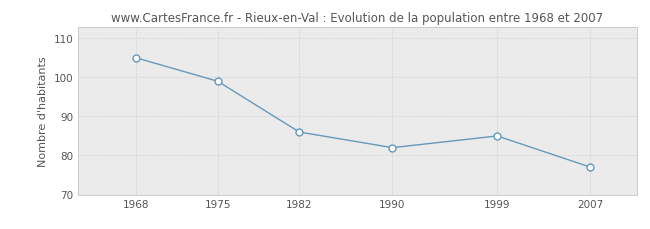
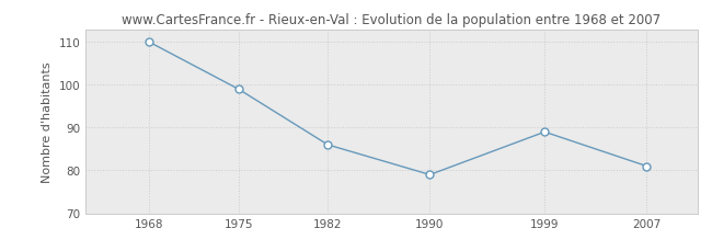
1968: 105 -> 110
1990: 82 -> 79
1999: 85 -> 89
2007: 77 -> 81
